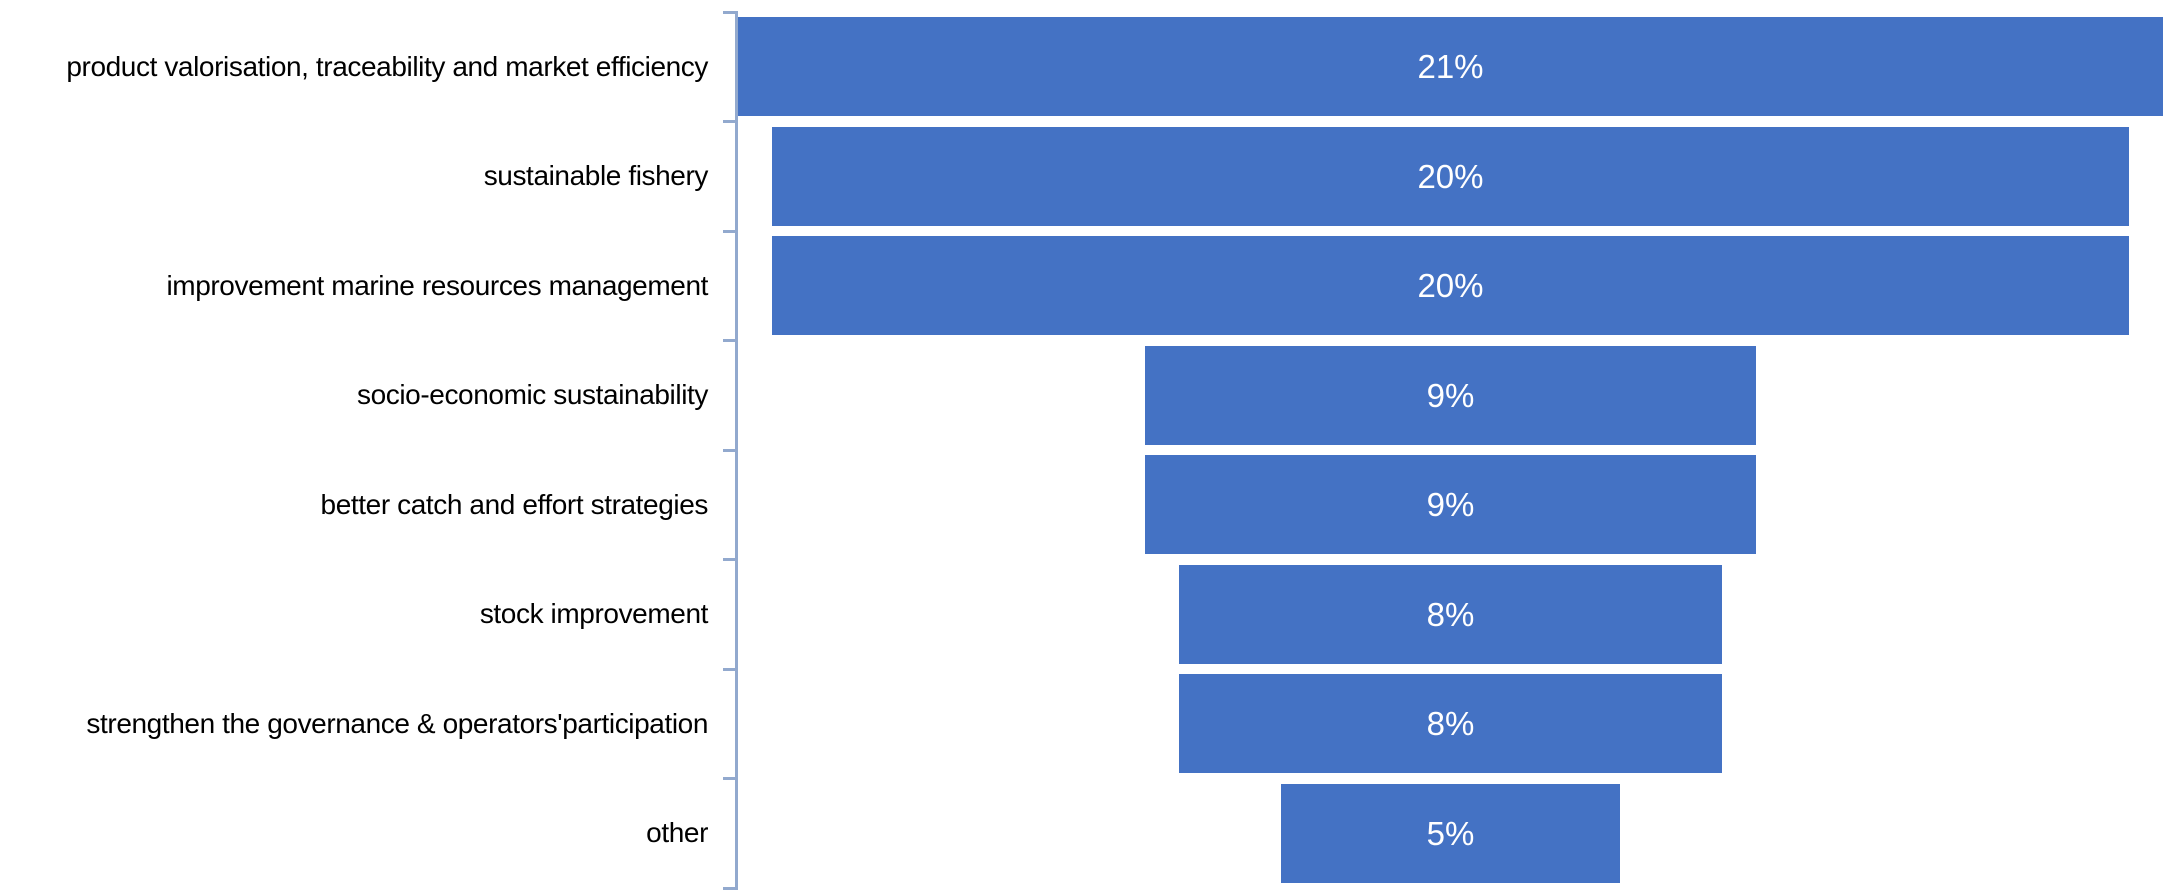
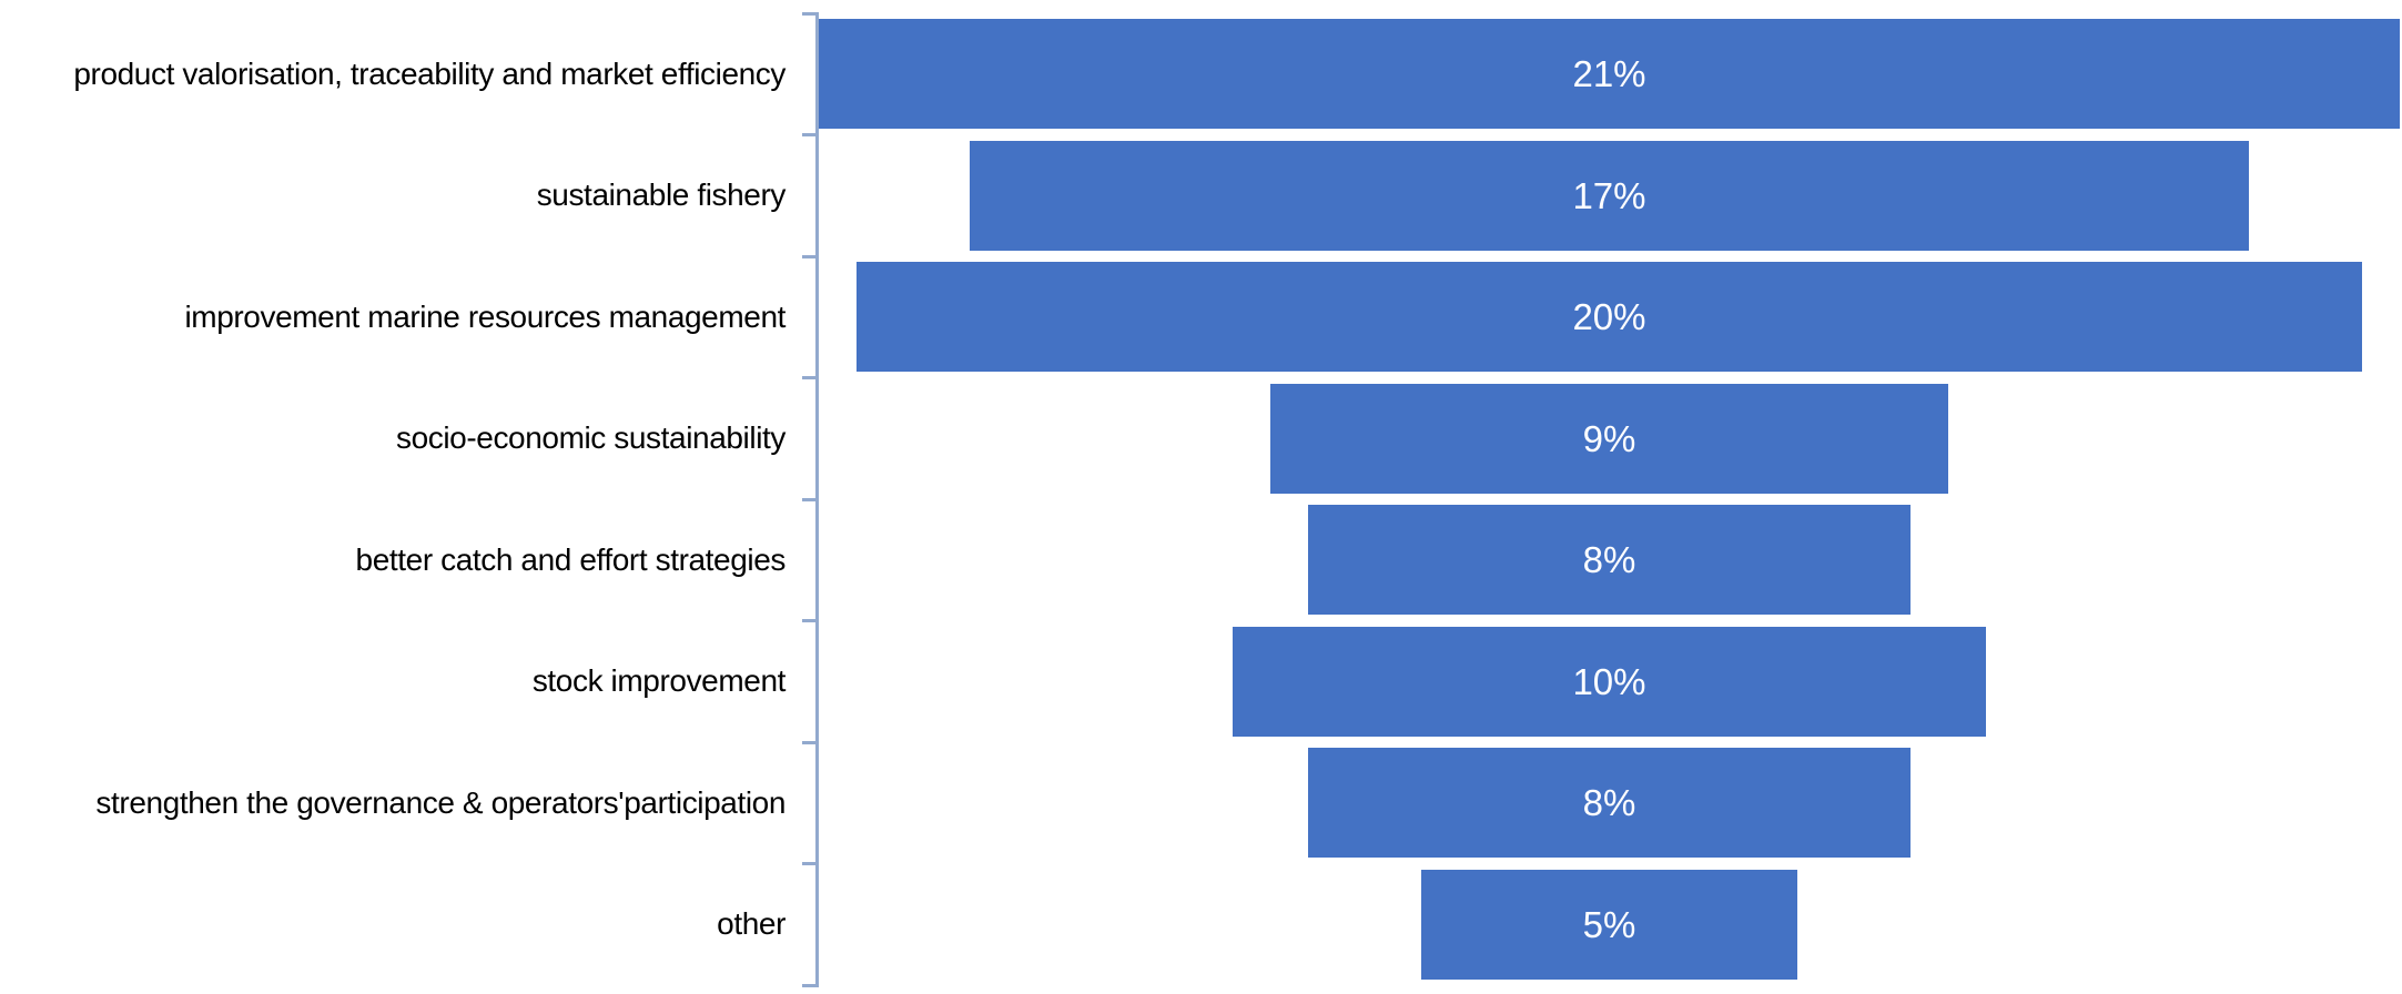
sustainable fishery: 20% -> 17%
better catch and effort strategies: 9% -> 8%
stock improvement: 8% -> 10%
